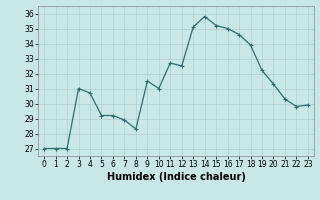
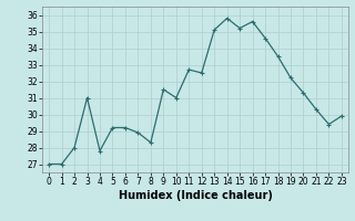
2: 27.0 -> 28.0
4: 30.7 -> 27.8
16: 35.0 -> 35.6
18: 33.9 -> 33.5
22: 29.8 -> 29.4
